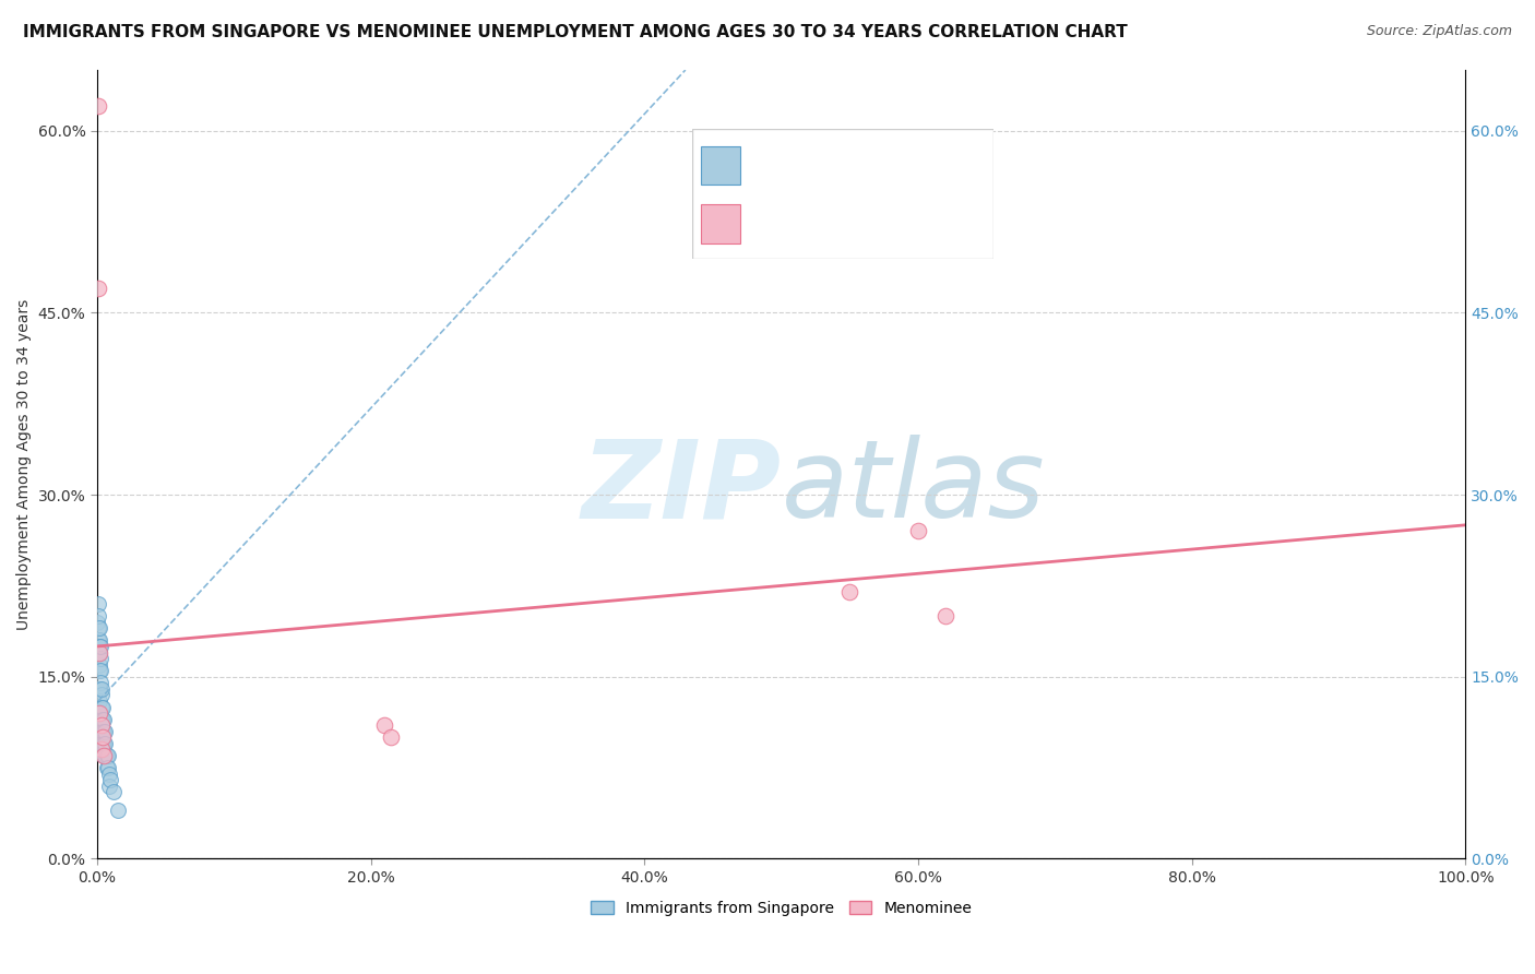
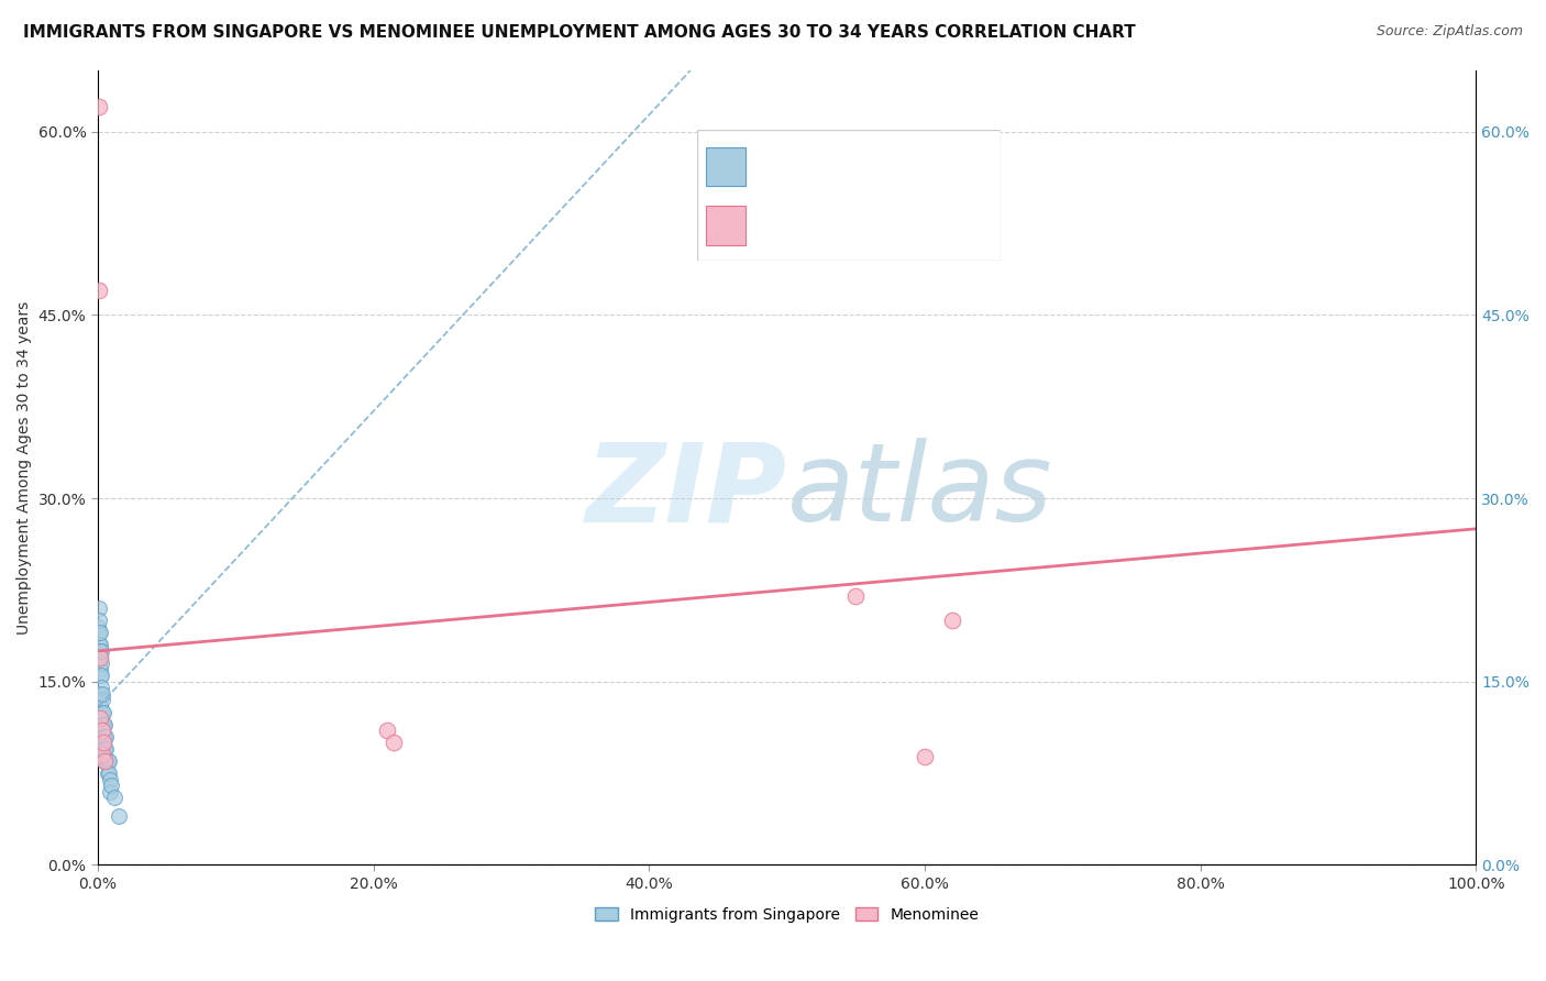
Menominee/60.0%: 27.0% -> 8.9%
